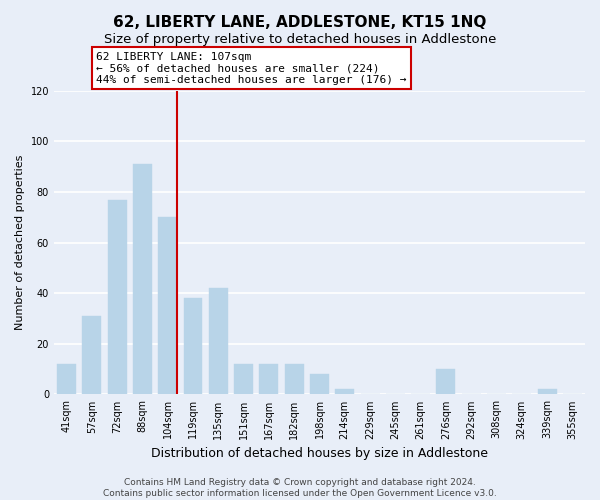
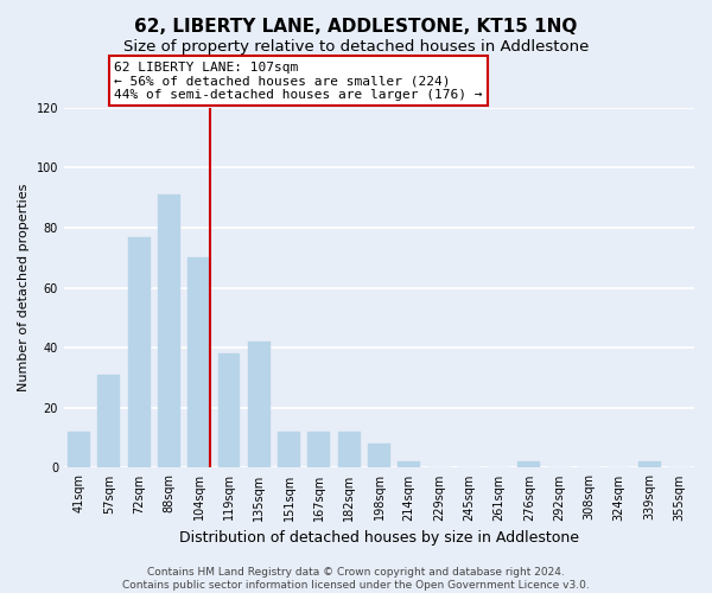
276sqm: 10 -> 2
